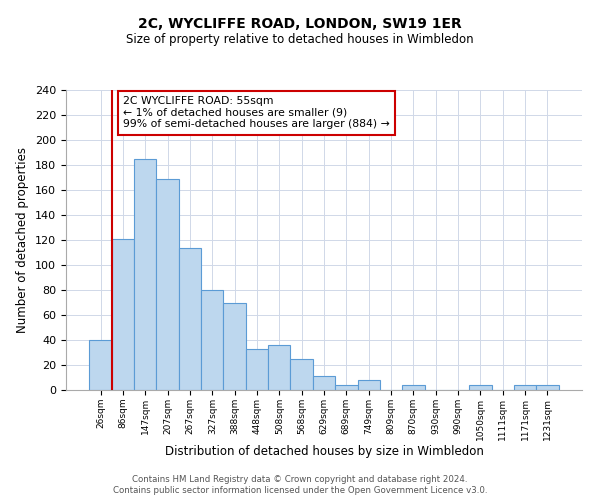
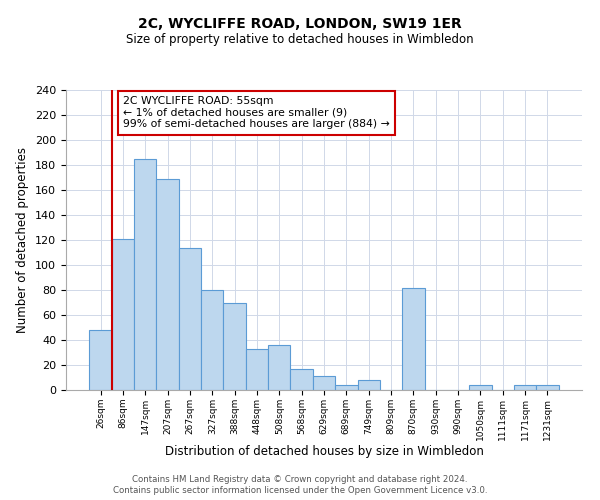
26sqm: 40 -> 48
568sqm: 25 -> 17
870sqm: 4 -> 82
